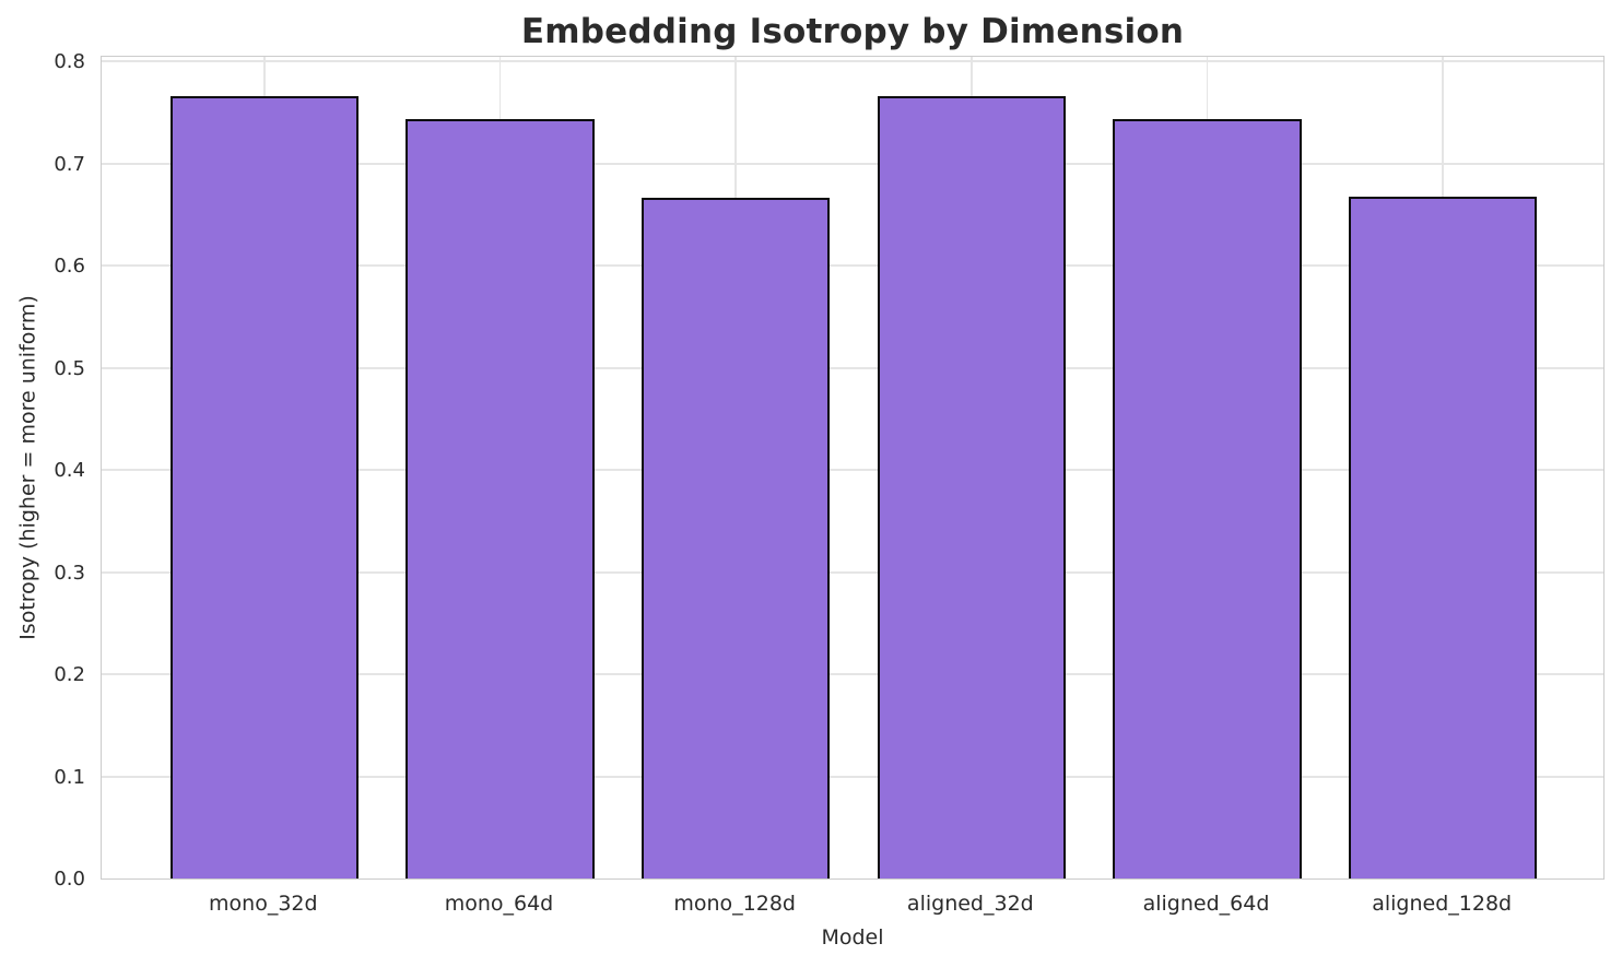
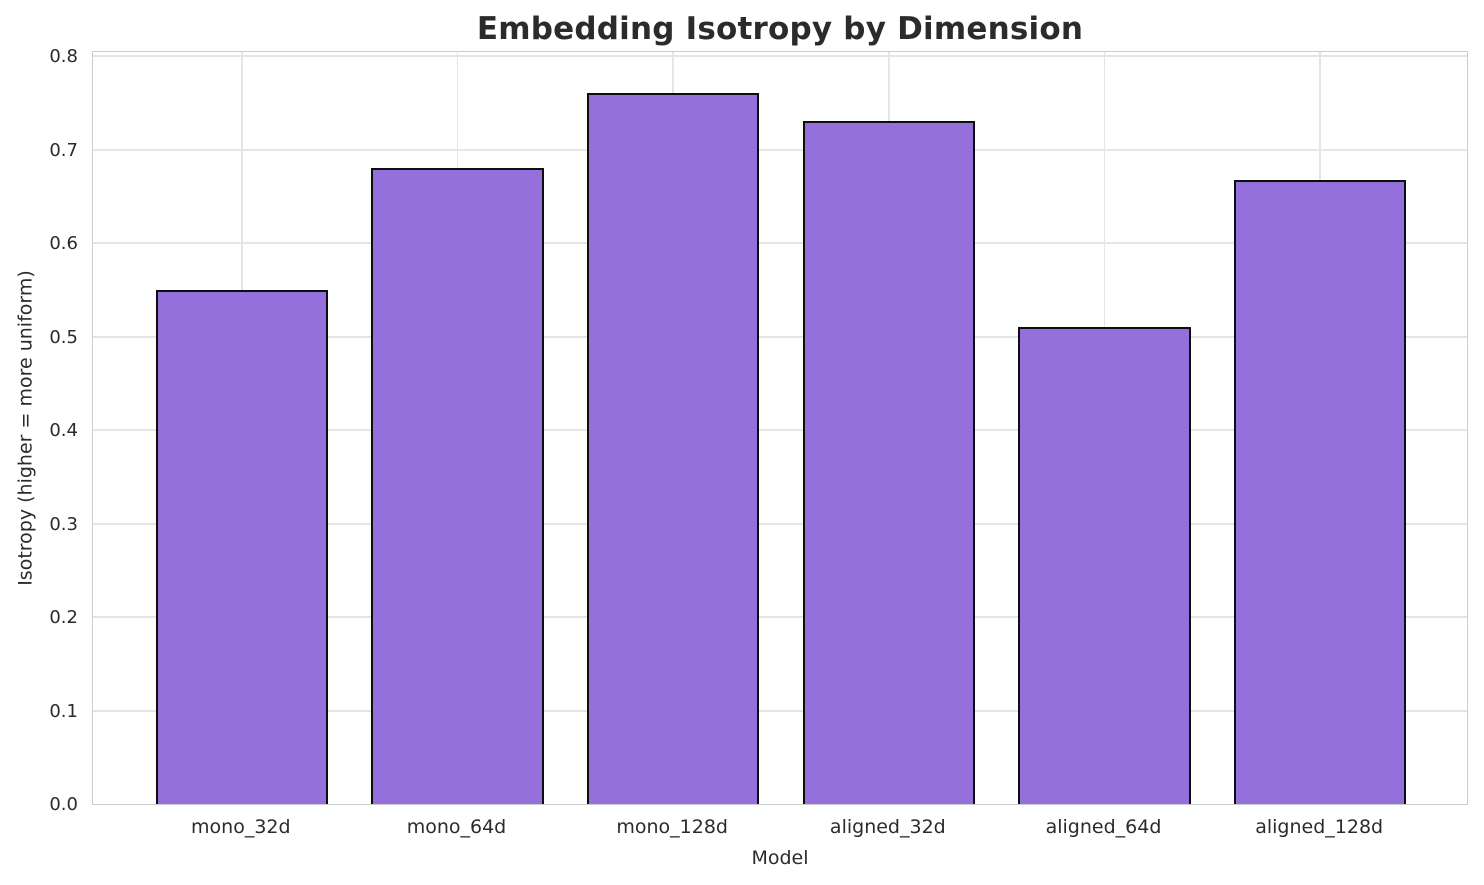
mono_32d: 0.77 -> 0.55
mono_64d: 0.74 -> 0.68
mono_128d: 0.67 -> 0.76
aligned_32d: 0.77 -> 0.73
aligned_64d: 0.74 -> 0.51
